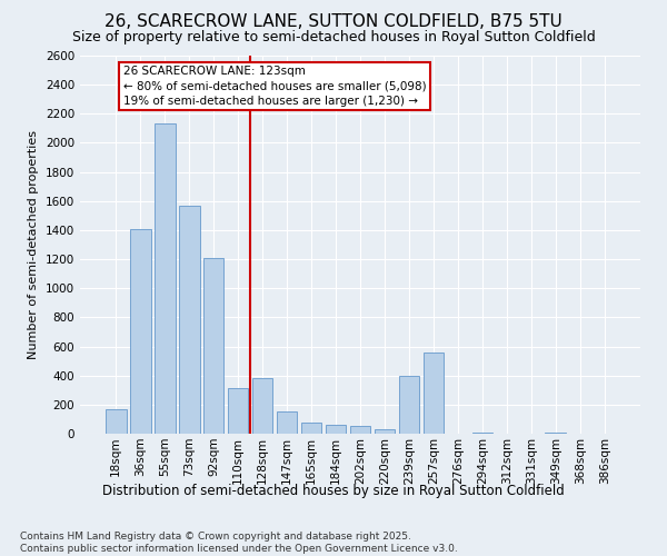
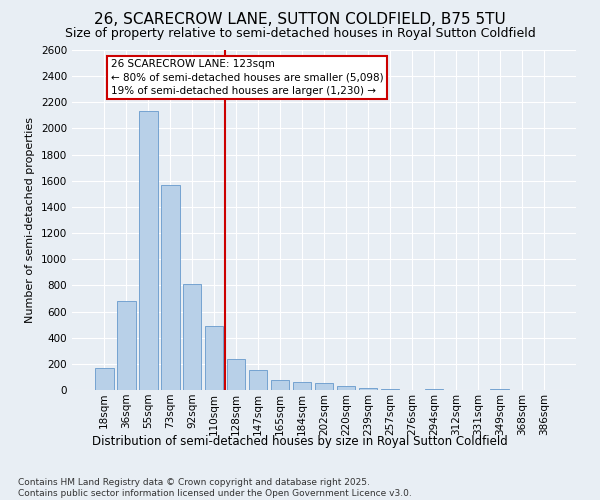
36sqm: 1410 -> 680
92sqm: 1210 -> 810
110sqm: 310 -> 490
128sqm: 380 -> 240
239sqm: 400 -> 20
257sqm: 560 -> 0
